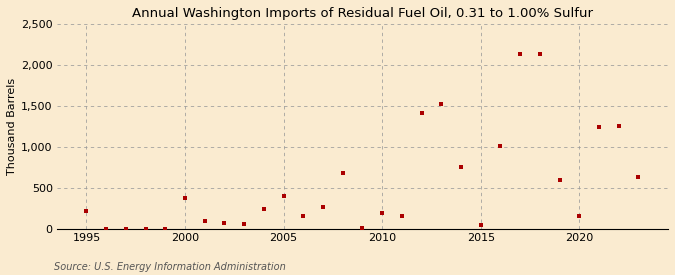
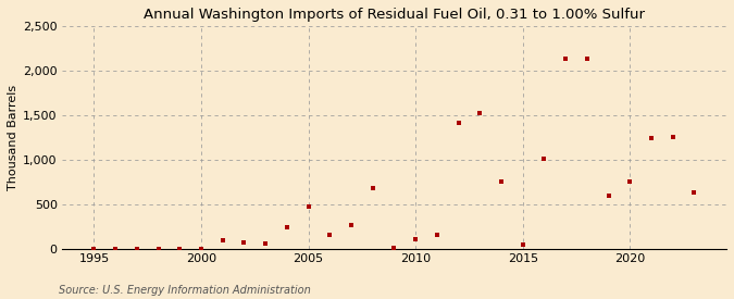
1995: 220 -> 0
2000: 380 -> 0
2005: 400 -> 480
2010: 200 -> 110
2020: 160 -> 760
